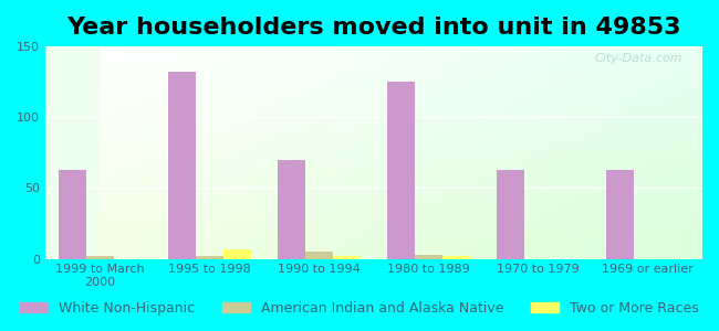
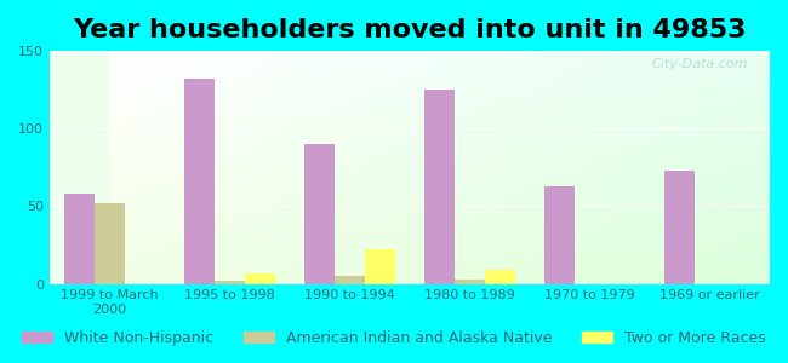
White Non-Hispanic/1999 to March 2000: 63 -> 58
American Indian and Alaska Native/1999 to March 2000: 2 -> 52
White Non-Hispanic/1990 to 1994: 70 -> 90
Two or More Races/1990 to 1994: 2 -> 22
Two or More Races/1980 to 1989: 2 -> 9
White Non-Hispanic/1969 or earlier: 63 -> 73
